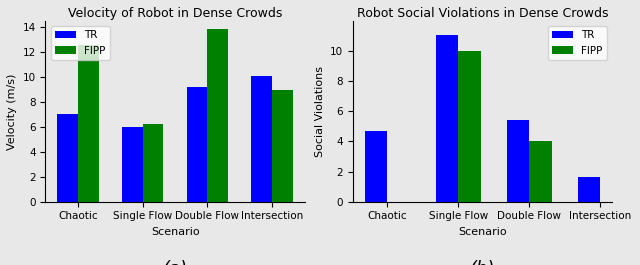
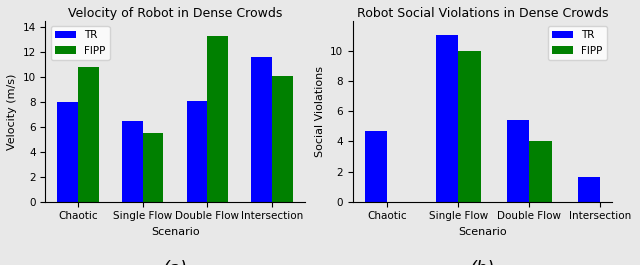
Velocity of Robot in Dense Crowds/TR/Chaotic: 7.0 -> 8.0
Velocity of Robot in Dense Crowds/FIPP/Chaotic: 12.6 -> 10.8
Velocity of Robot in Dense Crowds/TR/Single Flow: 6.0 -> 6.5
Velocity of Robot in Dense Crowds/FIPP/Single Flow: 6.2 -> 5.5
Velocity of Robot in Dense Crowds/TR/Double Flow: 9.2 -> 8.1
Velocity of Robot in Dense Crowds/FIPP/Double Flow: 13.9 -> 13.3
Velocity of Robot in Dense Crowds/TR/Intersection: 10.1 -> 11.6
Velocity of Robot in Dense Crowds/FIPP/Intersection: 9.0 -> 10.1
